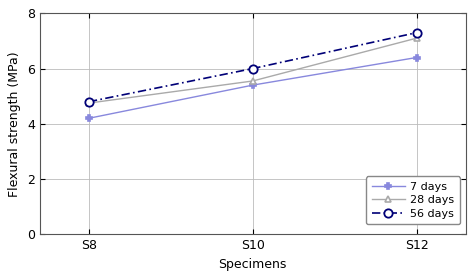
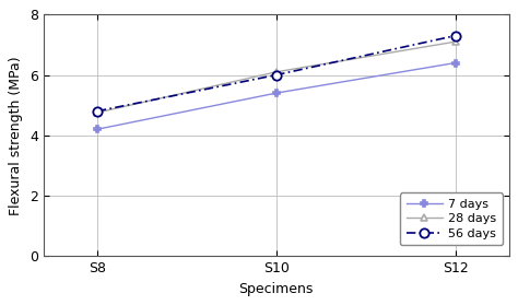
28 days/S10: 5.55 -> 6.10
